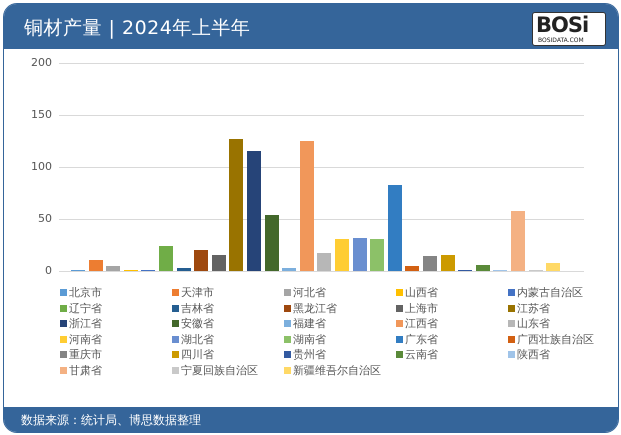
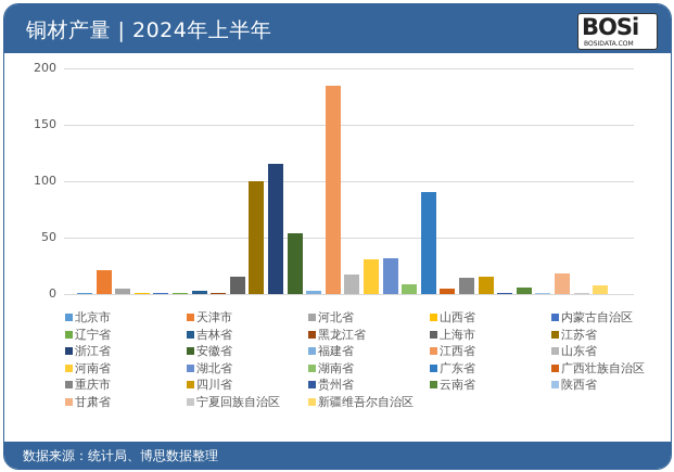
天津市: 11 -> 21
辽宁省: 24 -> 1
黑龙江省: 20 -> 1
江苏省: 127 -> 100
江西省: 125 -> 185
湖南省: 31 -> 9
广东省: 83 -> 90
甘肃省: 58 -> 18
